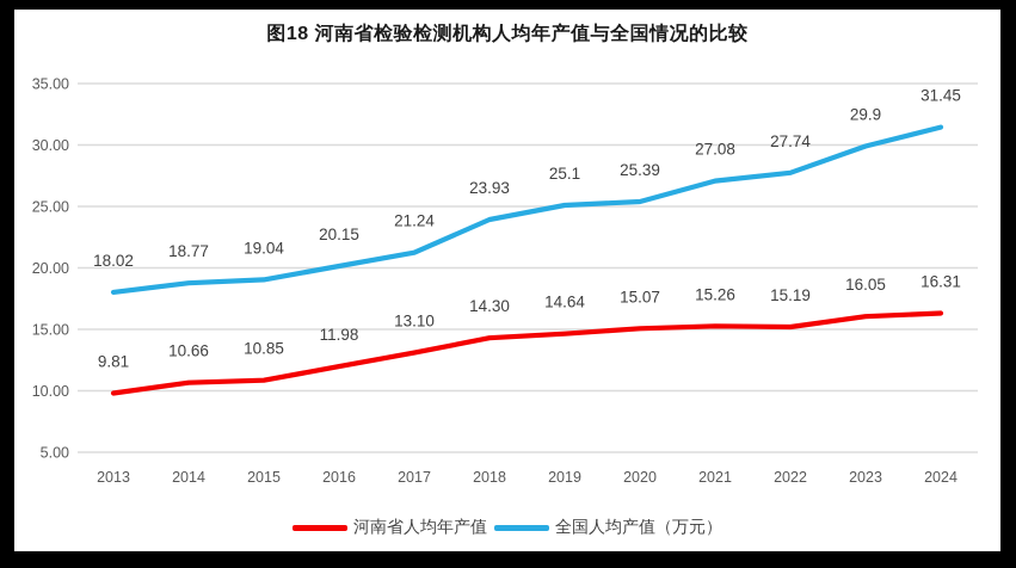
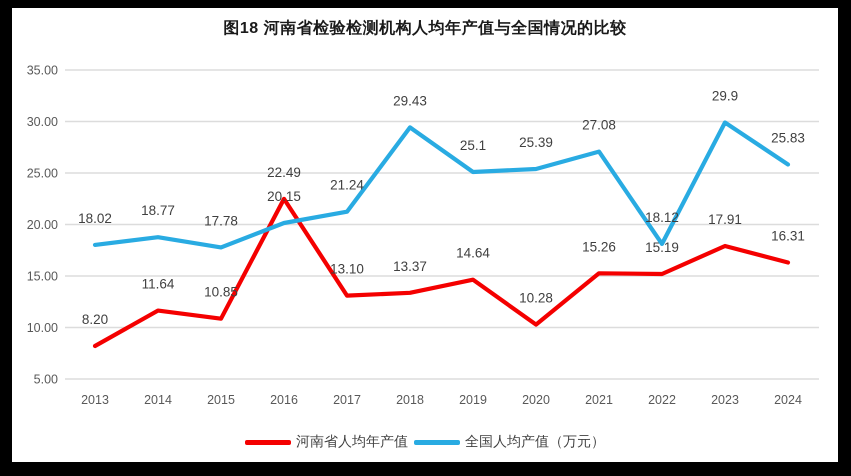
河南省人均年产值/2013: 9.81 -> 8.20
河南省人均年产值/2014: 10.66 -> 11.64
全国人均产值（万元）/2015: 19.04 -> 17.78
河南省人均年产值/2016: 11.98 -> 22.49
河南省人均年产值/2018: 14.30 -> 13.37
全国人均产值（万元）/2018: 23.93 -> 29.43
河南省人均年产值/2020: 15.07 -> 10.28
全国人均产值（万元）/2022: 27.74 -> 18.12
河南省人均年产值/2023: 16.05 -> 17.91
全国人均产值（万元）/2024: 31.45 -> 25.83
